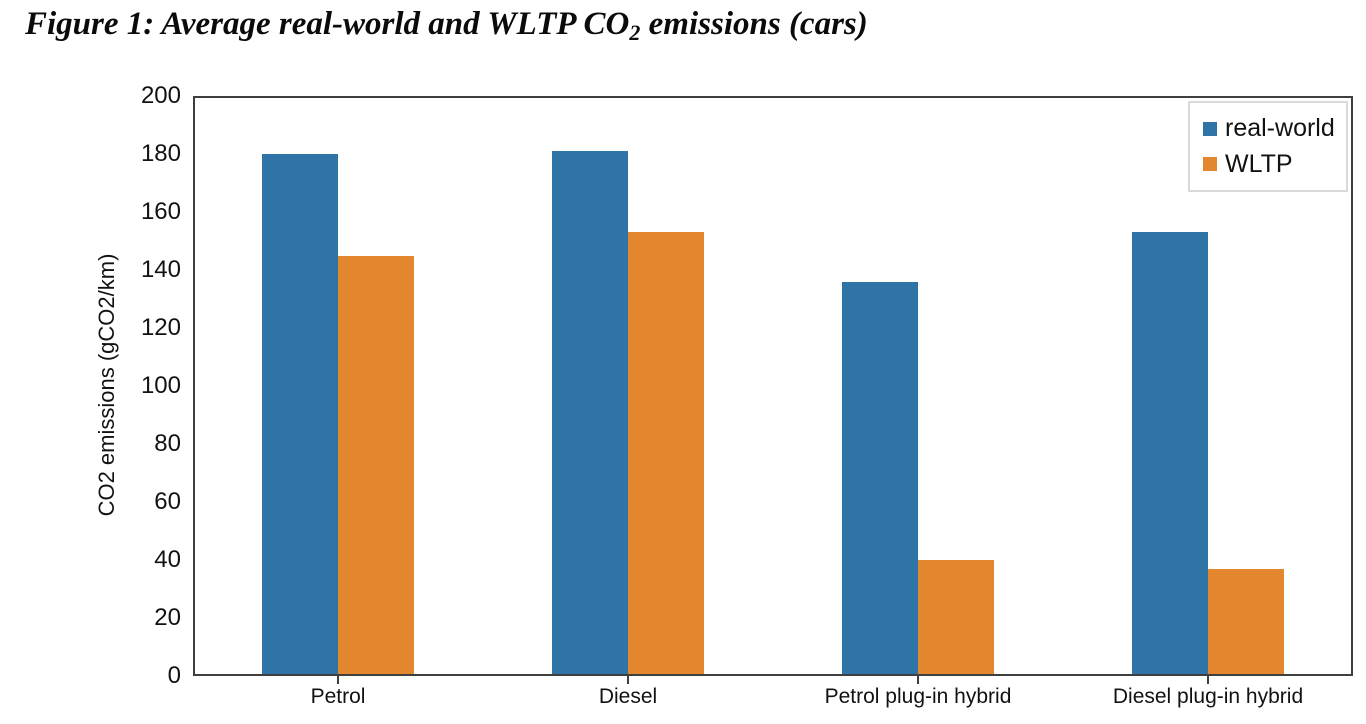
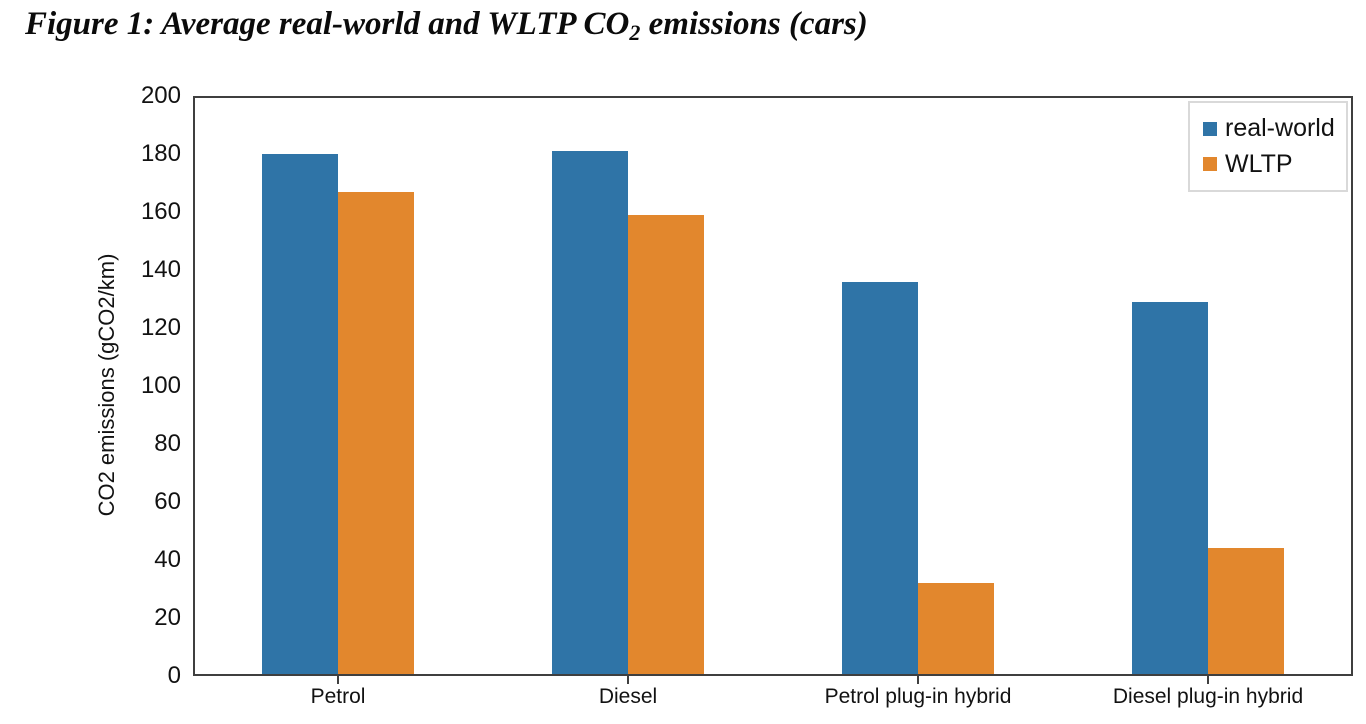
WLTP/Petrol: 145 -> 167
WLTP/Diesel: 153 -> 159
WLTP/Petrol plug-in hybrid: 40 -> 32
real-world/Diesel plug-in hybrid: 153 -> 129
WLTP/Diesel plug-in hybrid: 37 -> 44
